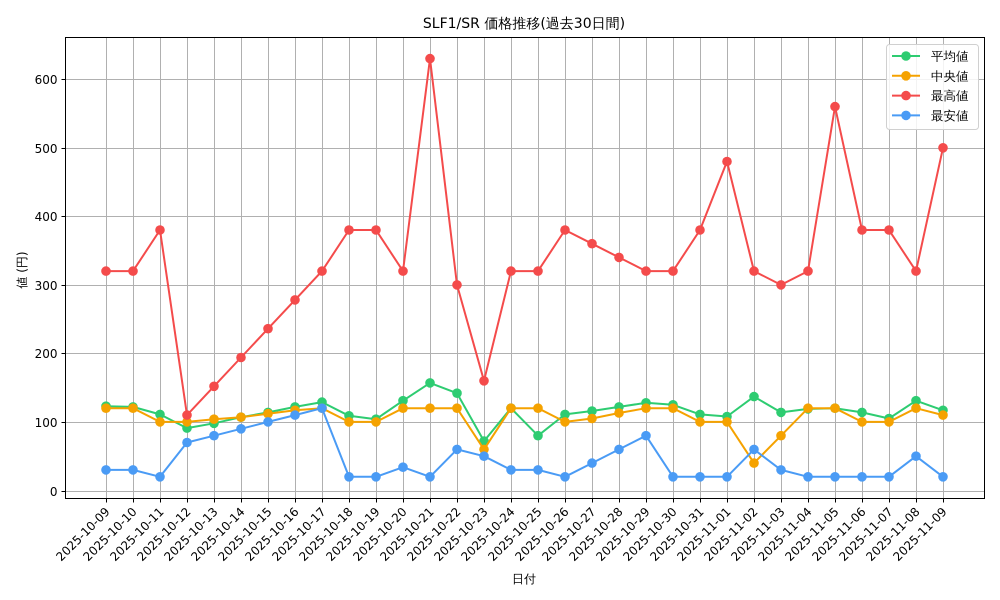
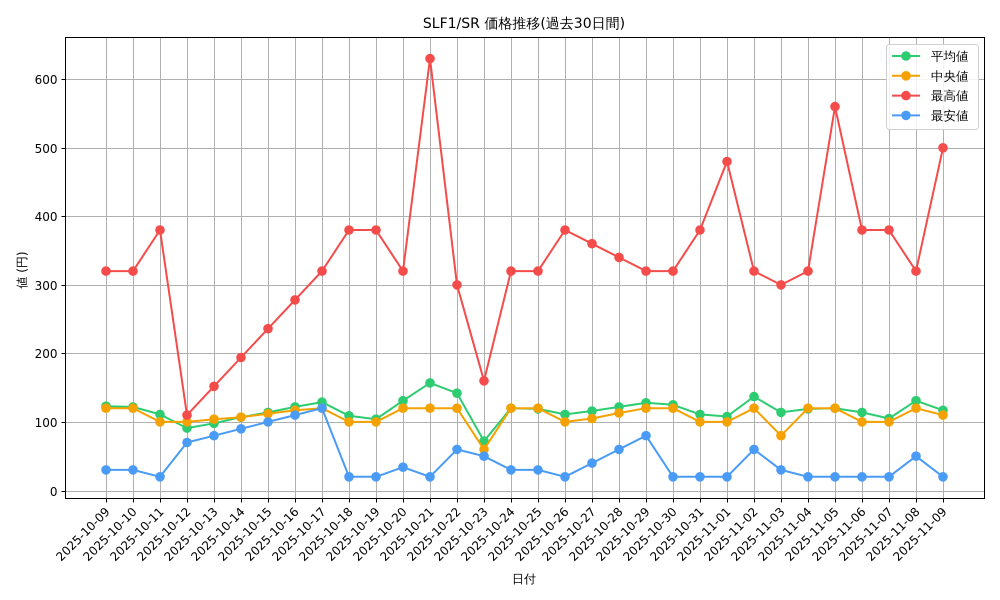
平均値/2025-10-25: 80 -> 120
中央値/2025-11-02: 40 -> 120
